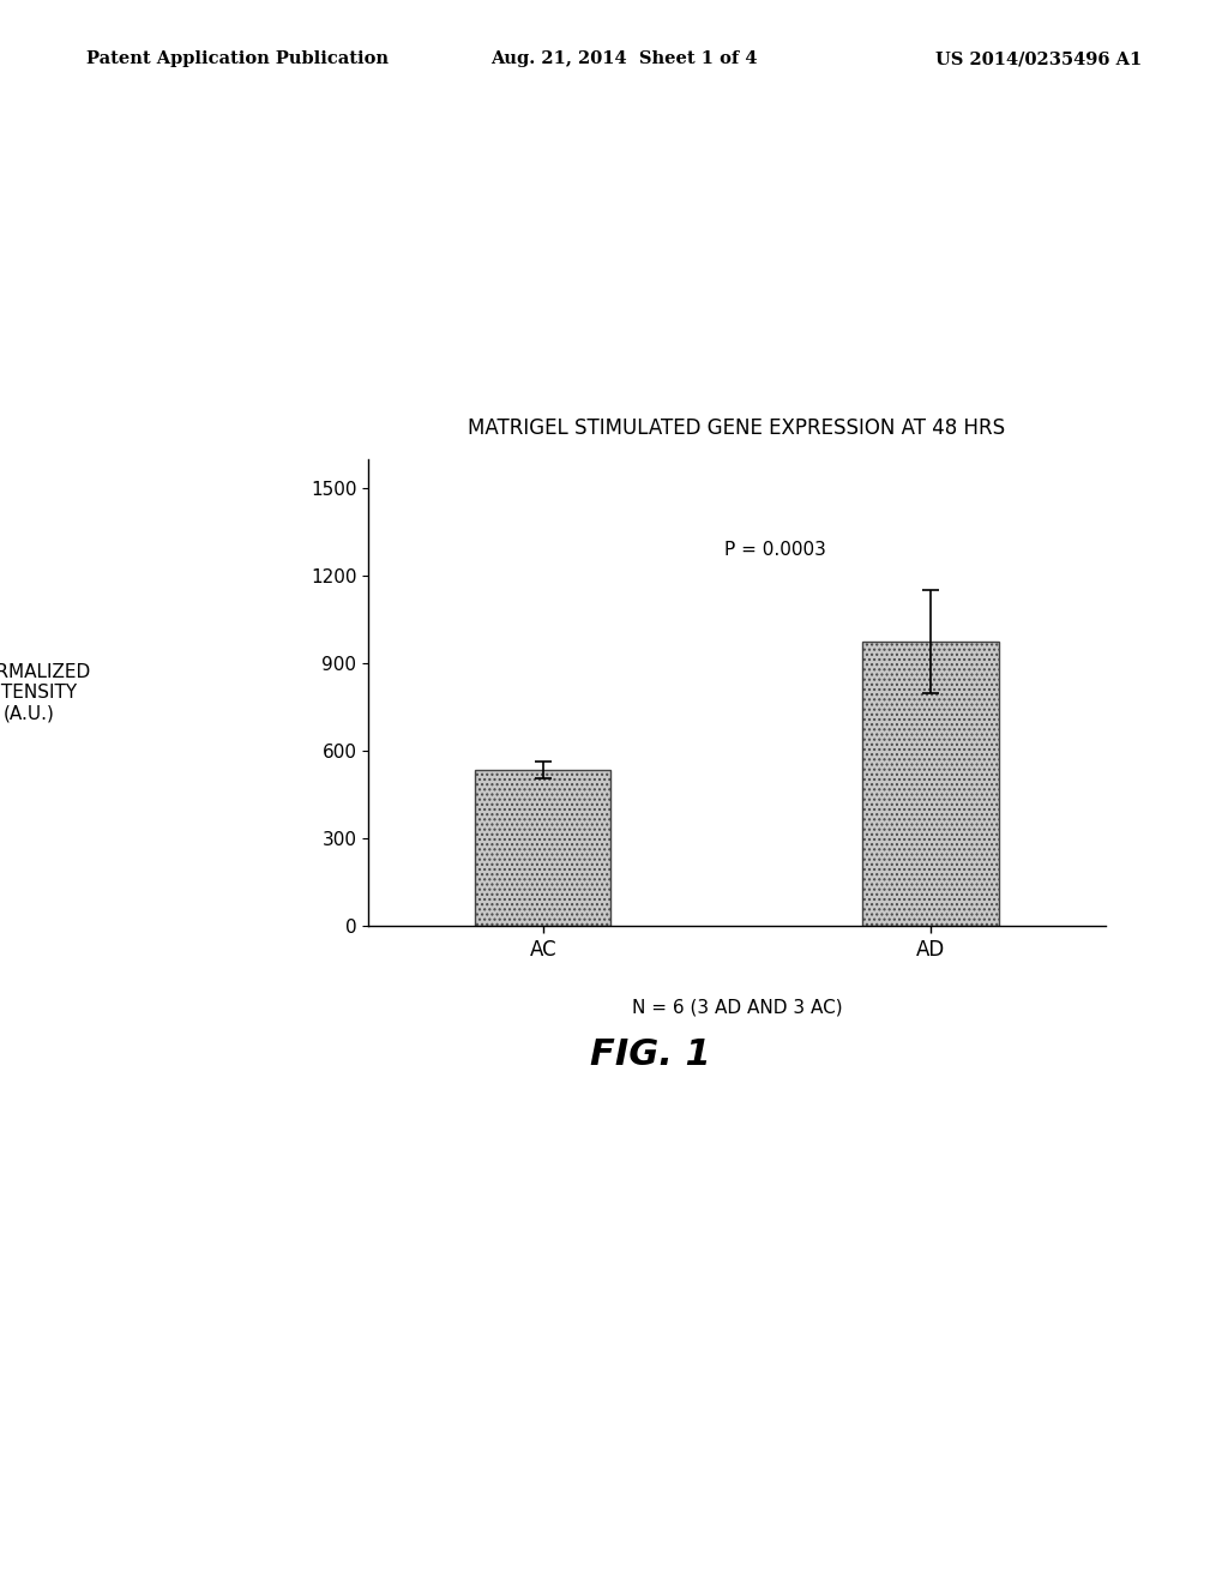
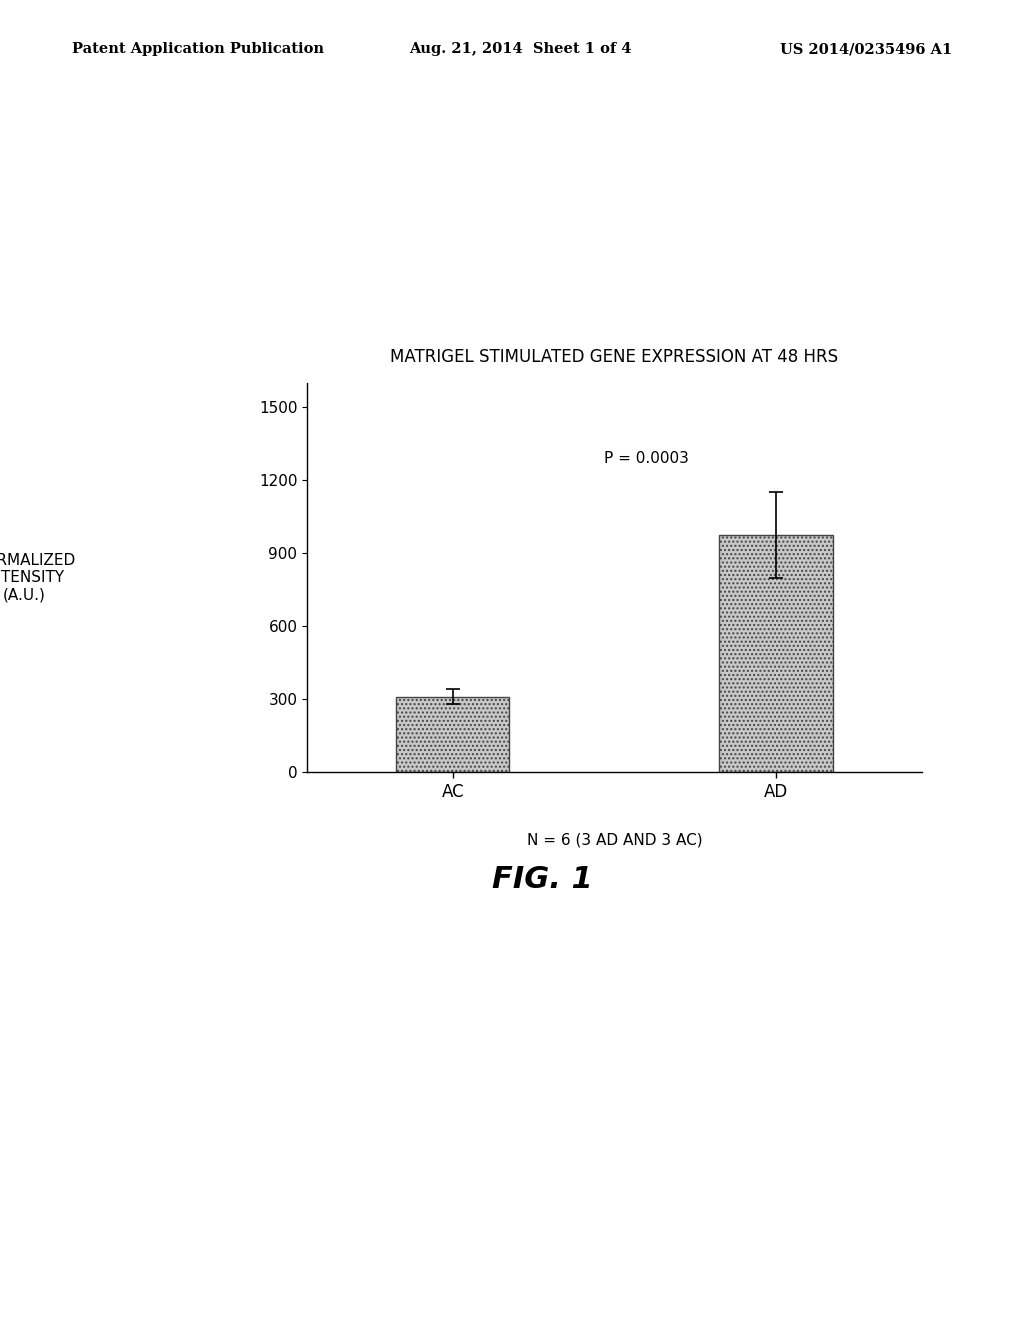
AC: 535 -> 310
